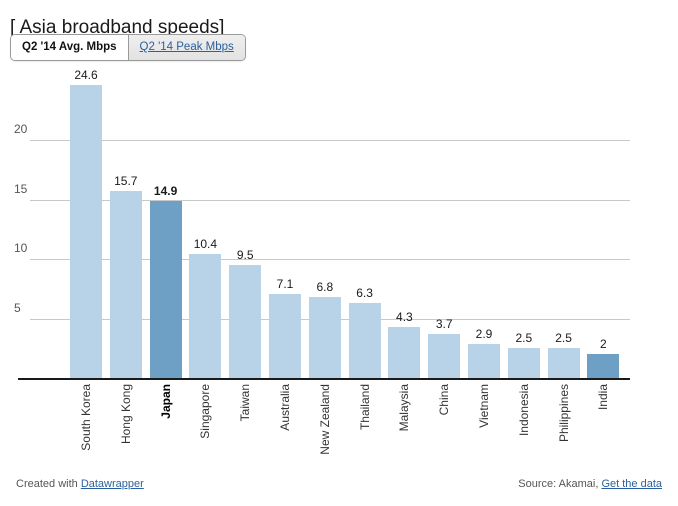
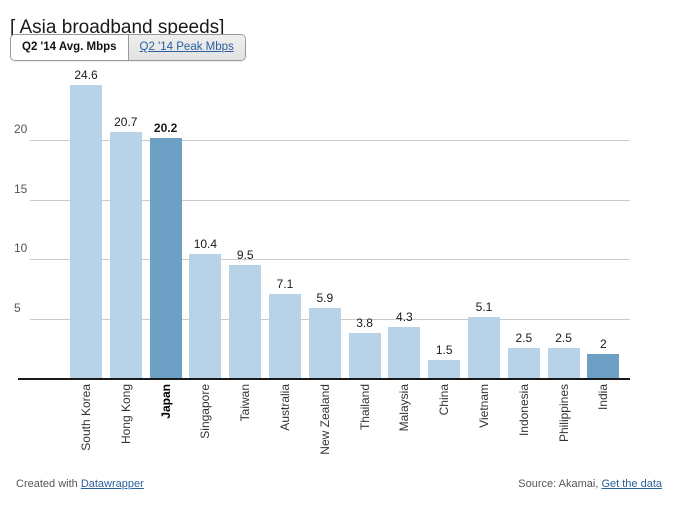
Hong Kong: 15.7 -> 20.7
Japan: 14.9 -> 20.2
New Zealand: 6.8 -> 5.9
Thailand: 6.3 -> 3.8
China: 3.7 -> 1.5
Vietnam: 2.9 -> 5.1
